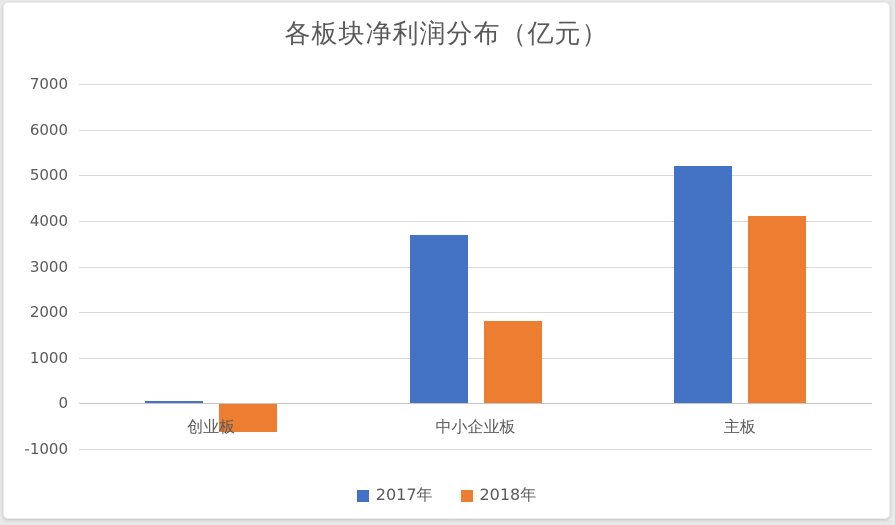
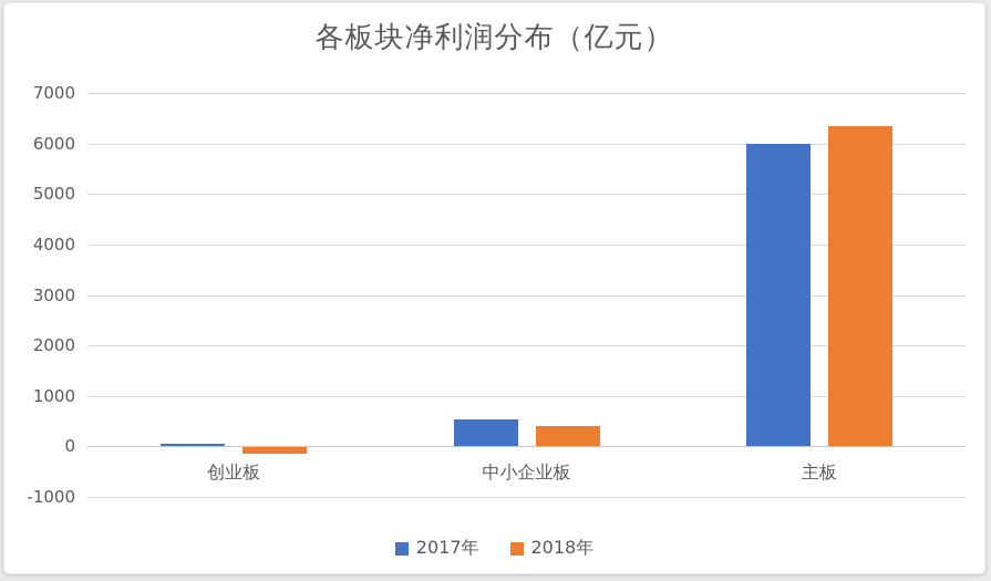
2018年/创业板: -600 -> -100
2017年/中小企业板: 3700 -> 500
2018年/中小企业板: 1800 -> 400
2017年/主板: 5200 -> 6000
2018年/主板: 4100 -> 6400
